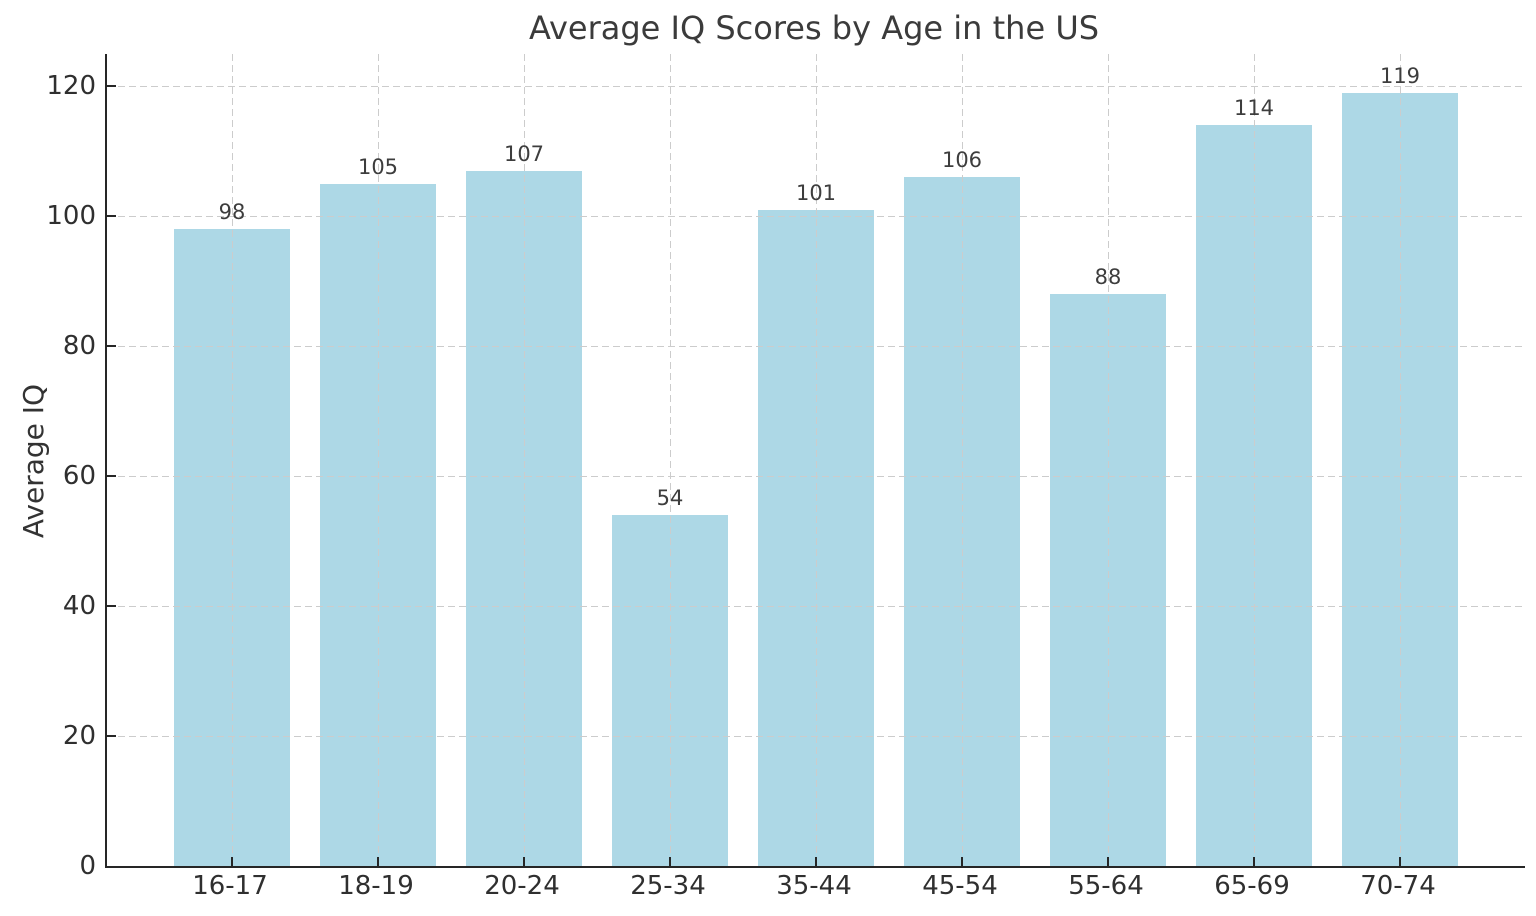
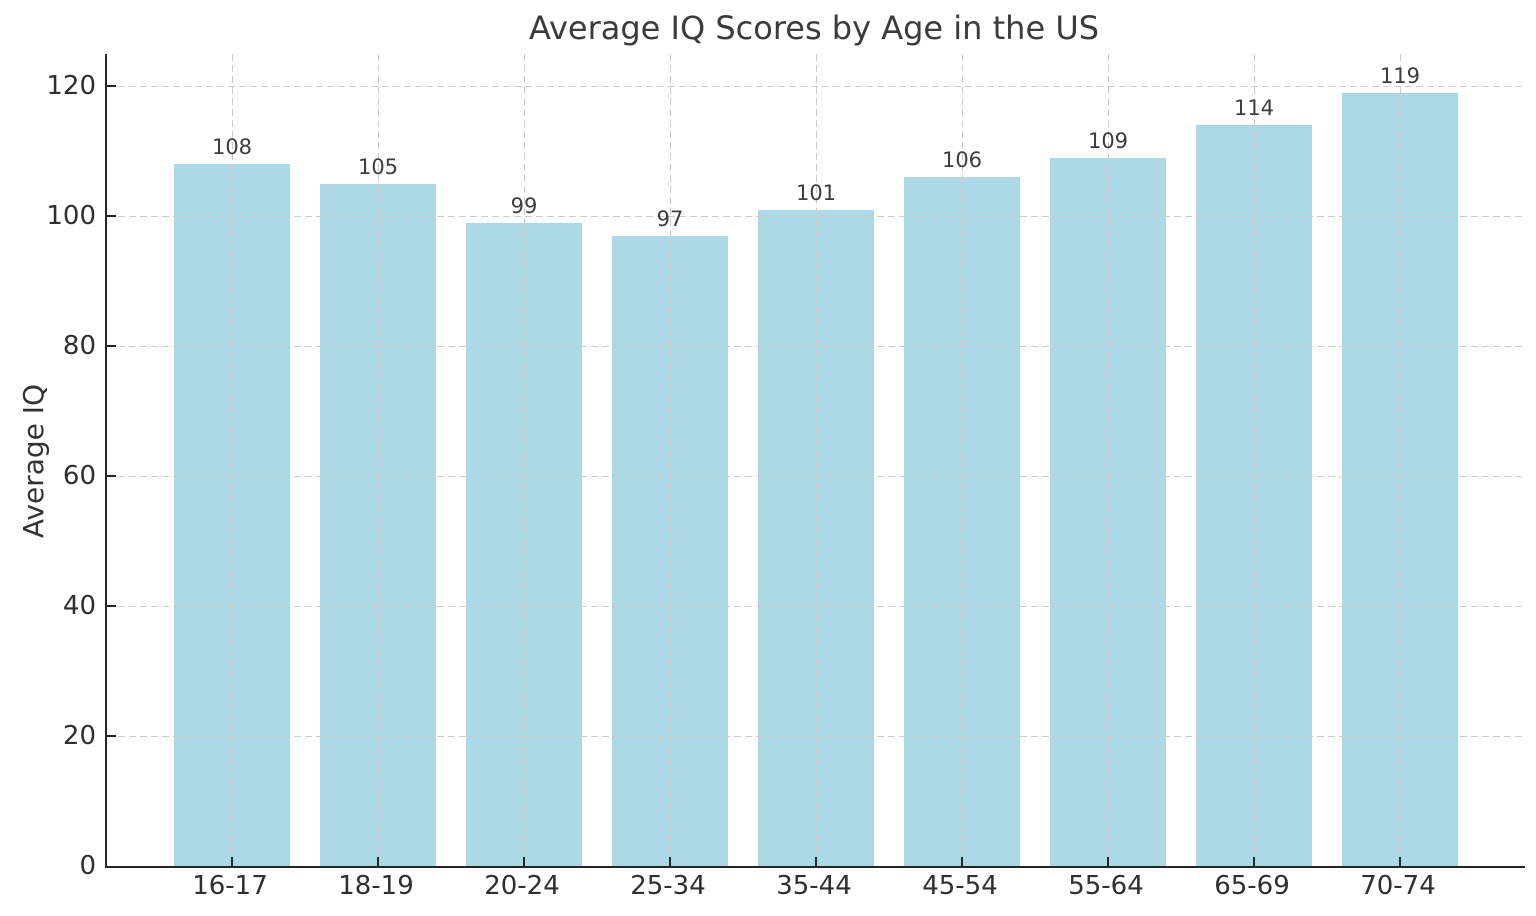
16-17: 98 -> 108
20-24: 107 -> 99
25-34: 54 -> 97
55-64: 88 -> 109
